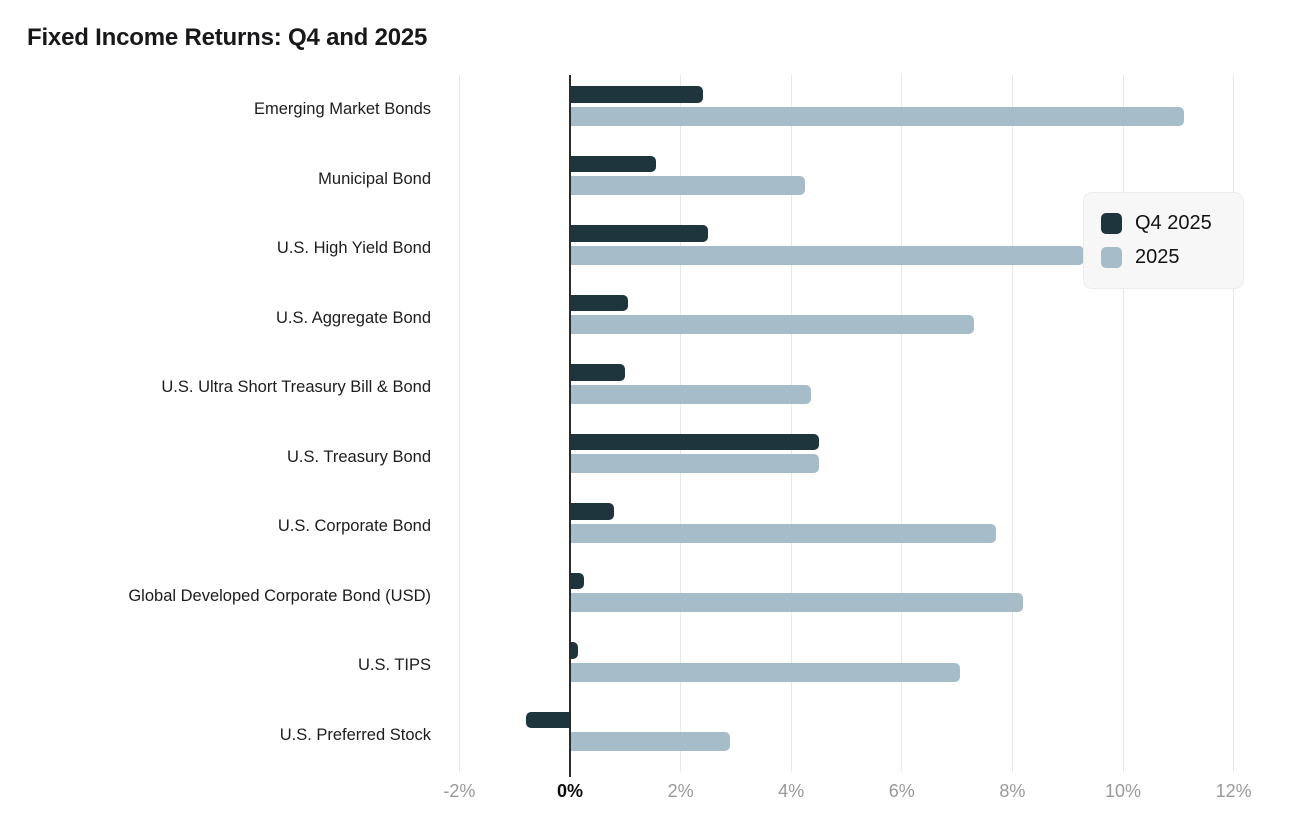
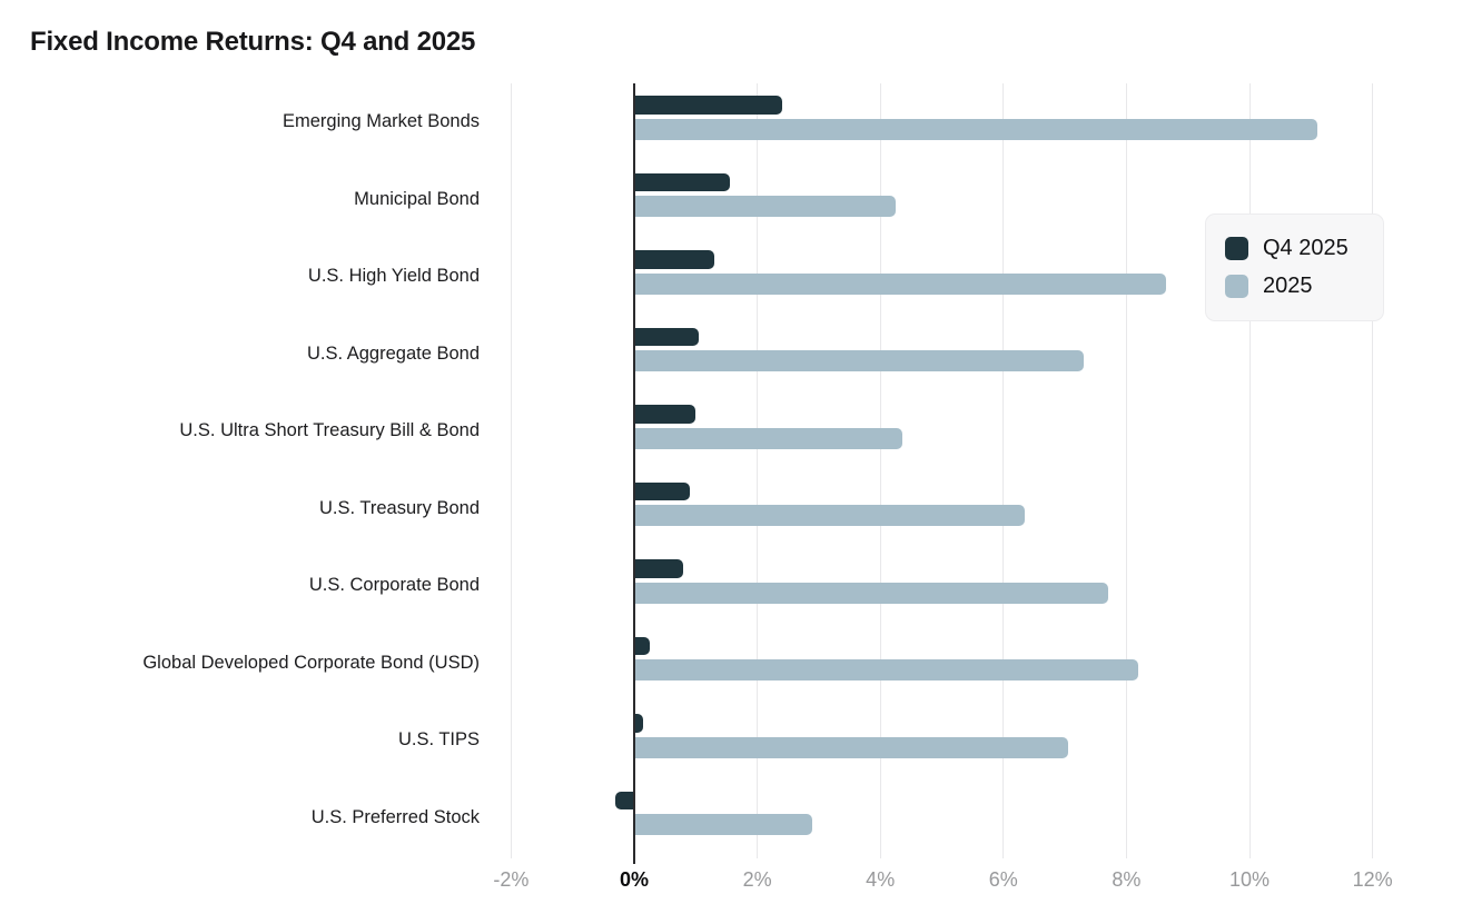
Q4 2025/U.S. High Yield Bond: 2.5% -> 1.3%
2025/U.S. High Yield Bond: 9.3% -> 8.7%
Q4 2025/U.S. Treasury Bond: 4.5% -> 0.9%
2025/U.S. Treasury Bond: 4.5% -> 6.3%
Q4 2025/U.S. Preferred Stock: -0.8% -> -0.3%
